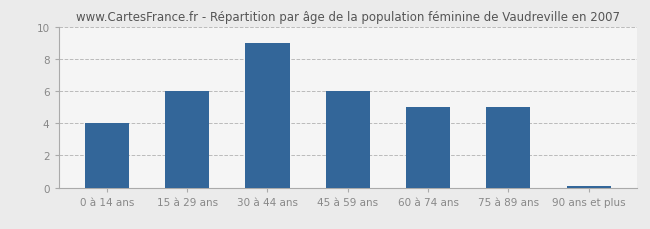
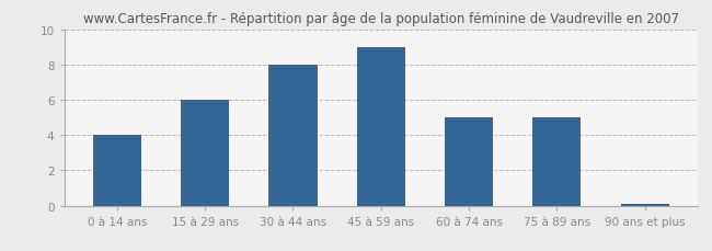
30 à 44 ans: 9.0 -> 8.0
45 à 59 ans: 6.0 -> 9.0
